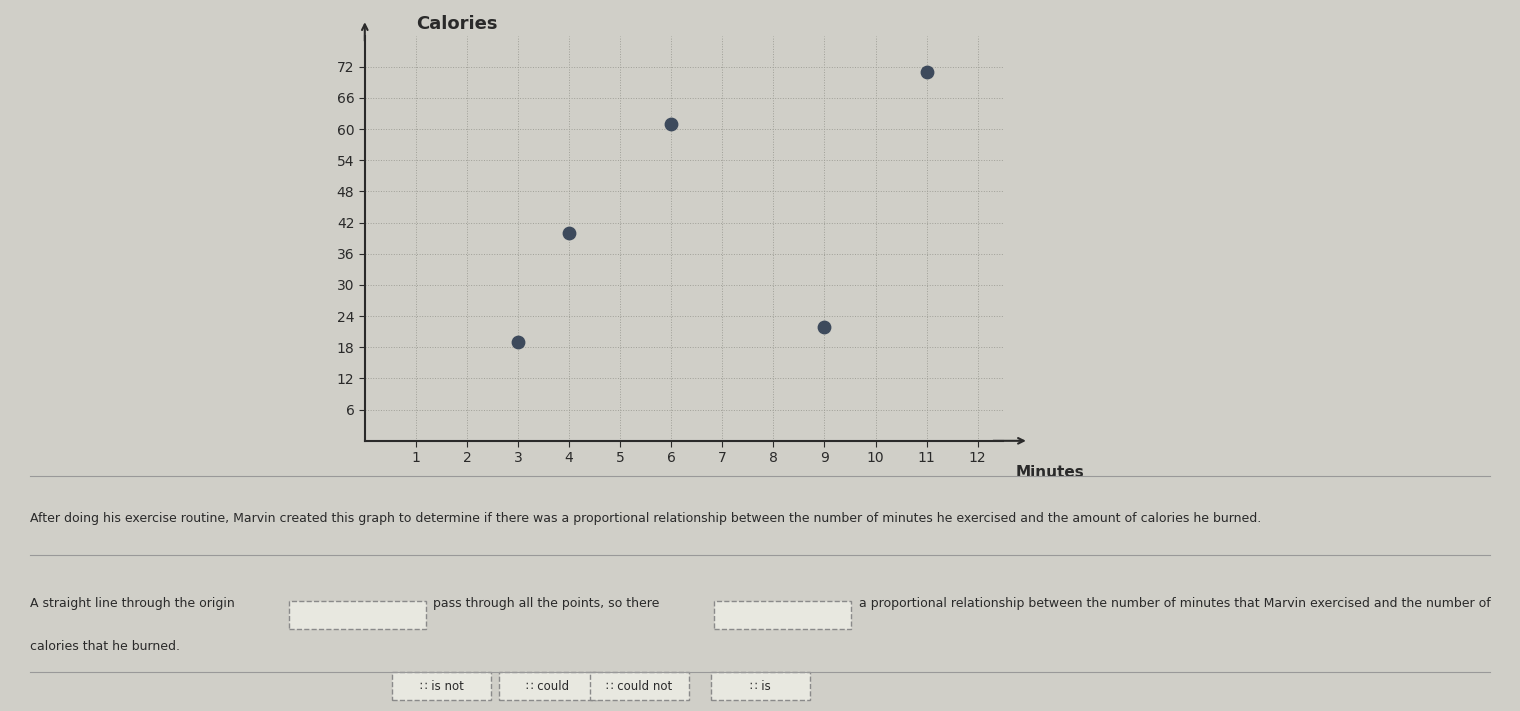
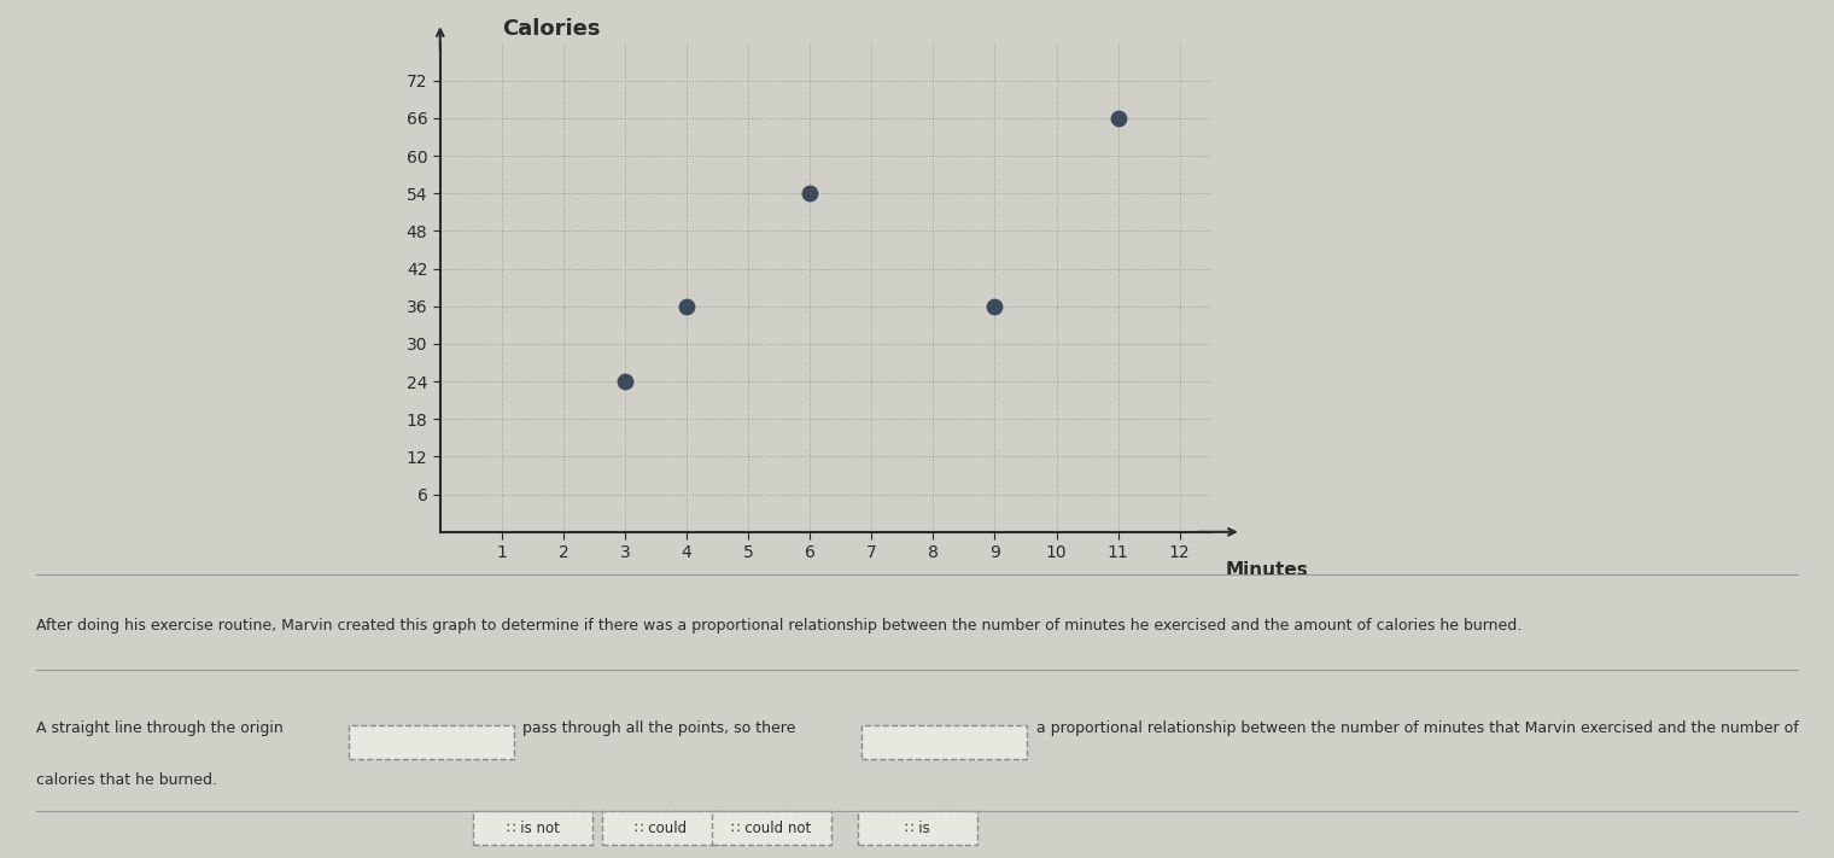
3: 19 -> 24
4: 40 -> 36
6: 61 -> 54
9: 22 -> 36
11: 71 -> 66
